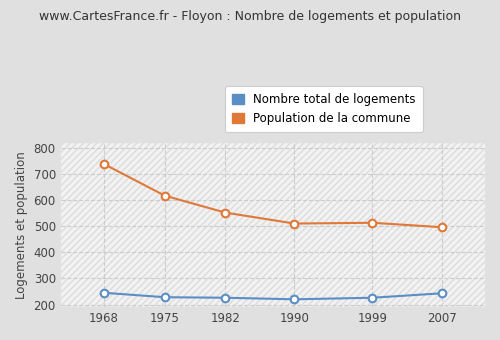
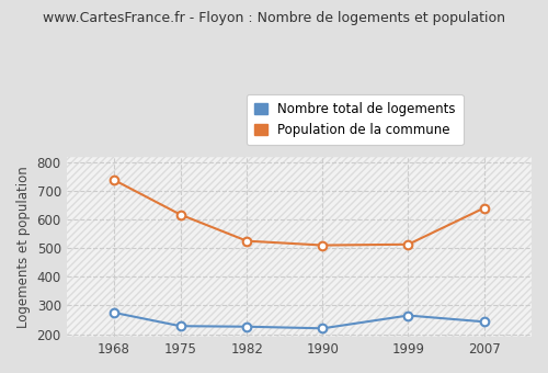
Nombre total de logements/1968: 245 -> 275
Population de la commune/1982: 552 -> 525
Nombre total de logements/1999: 226 -> 265
Population de la commune/2007: 496 -> 640
